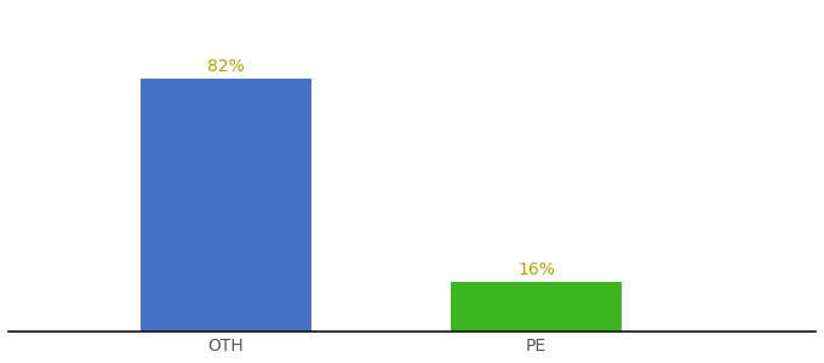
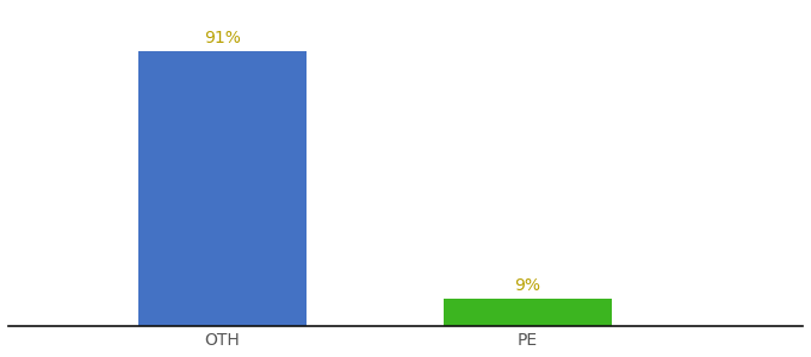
OTH: 82% -> 91%
PE: 16% -> 9%
